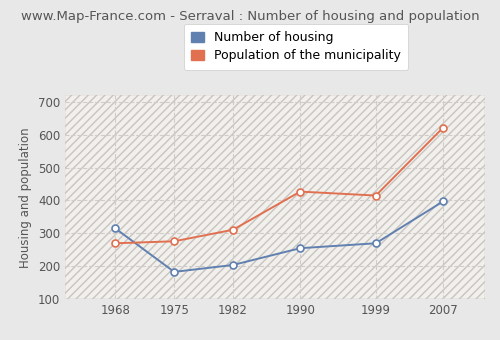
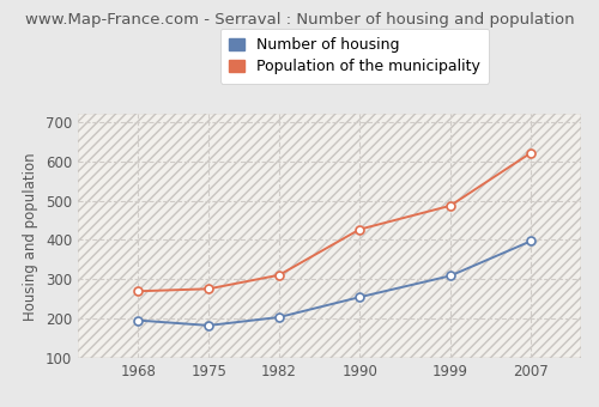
Number of housing/1968: 315 -> 196
Number of housing/1999: 270 -> 309
Population of the municipality/1999: 415 -> 487
